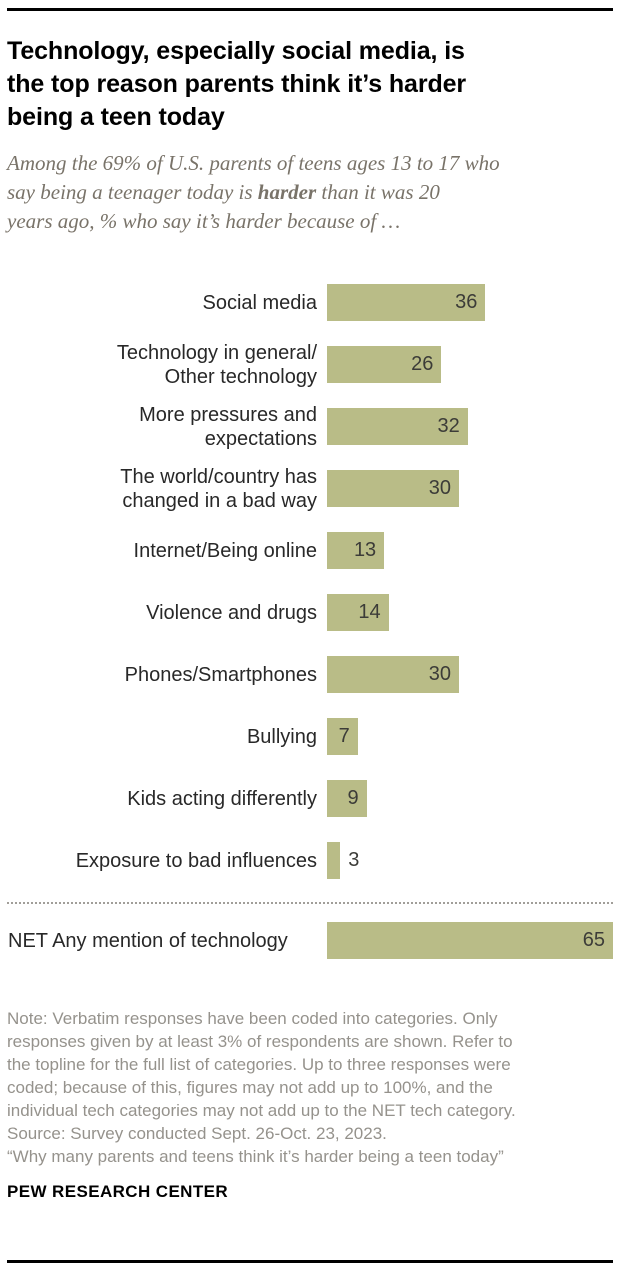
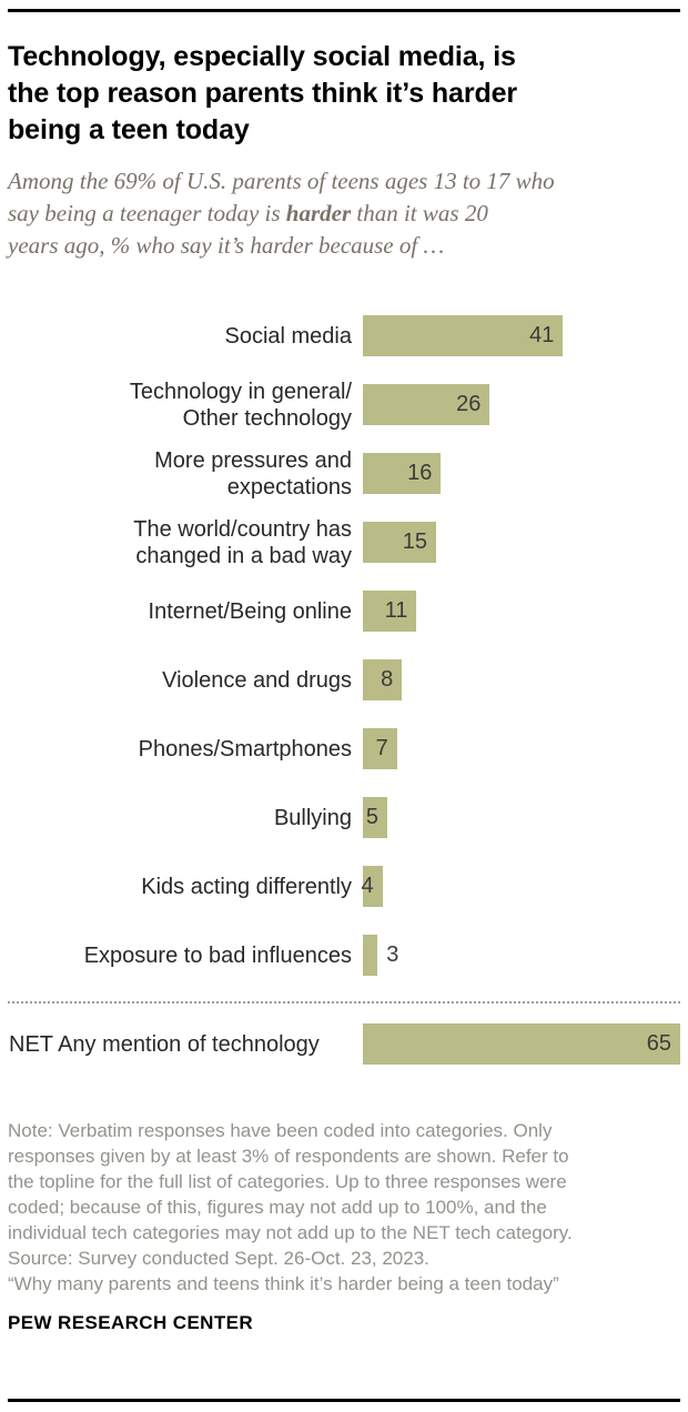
Social media: 36 -> 41
More pressures and expectations: 32 -> 16
The world/country has changed in a bad way: 30 -> 15
Internet/Being online: 13 -> 11
Violence and drugs: 14 -> 8
Phones/Smartphones: 30 -> 7
Bullying: 7 -> 5
Kids acting differently: 9 -> 4
